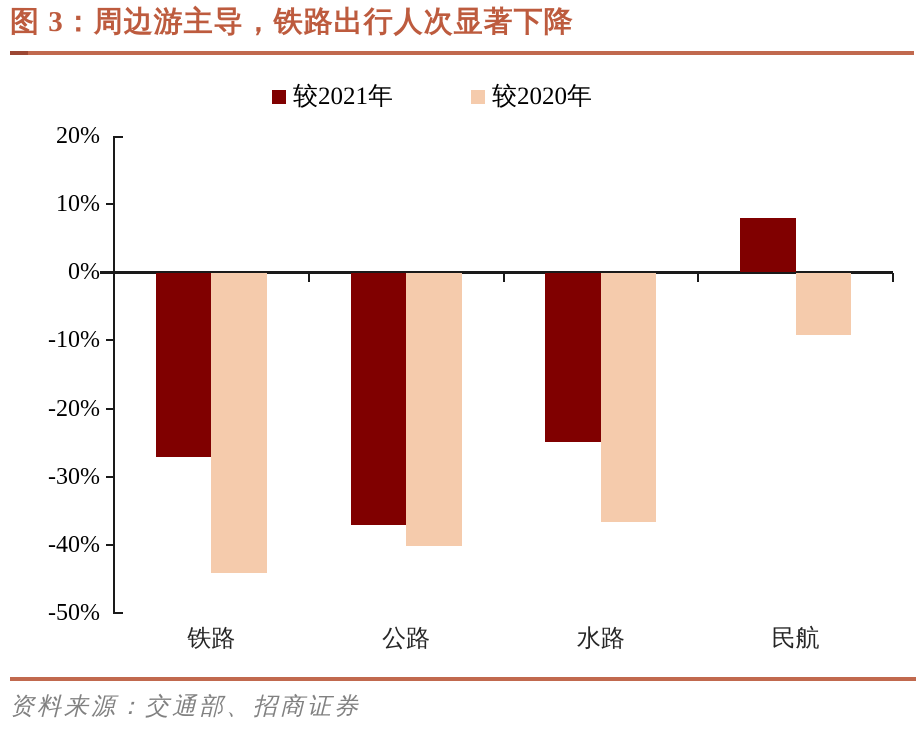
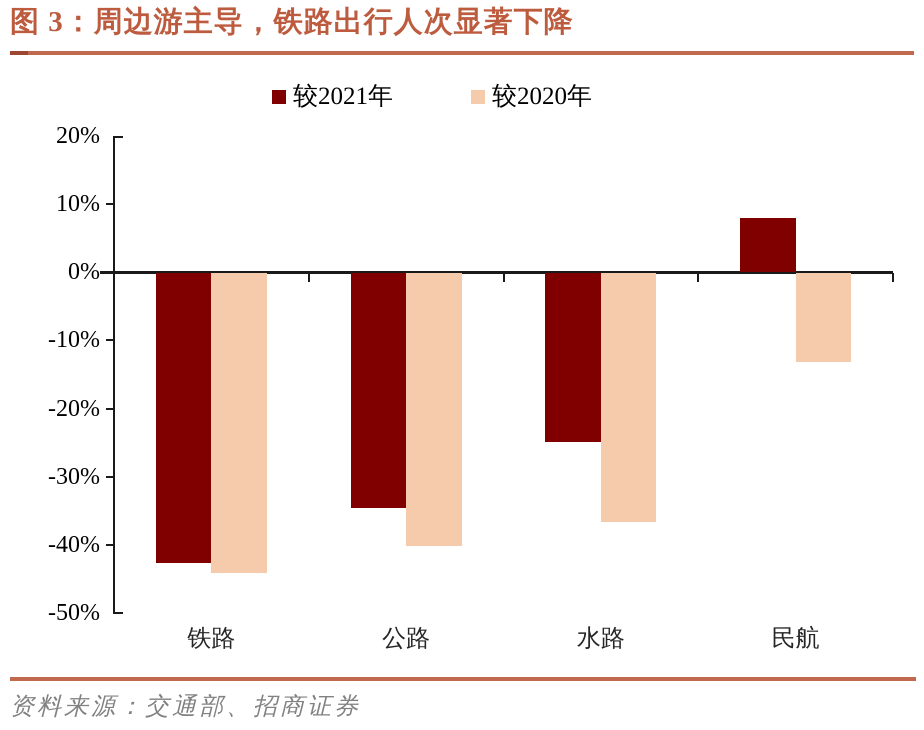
较2021年/铁路: -27% -> -42%
较2021年/公路: -37% -> -34%
较2020年/民航: -9% -> -13%
